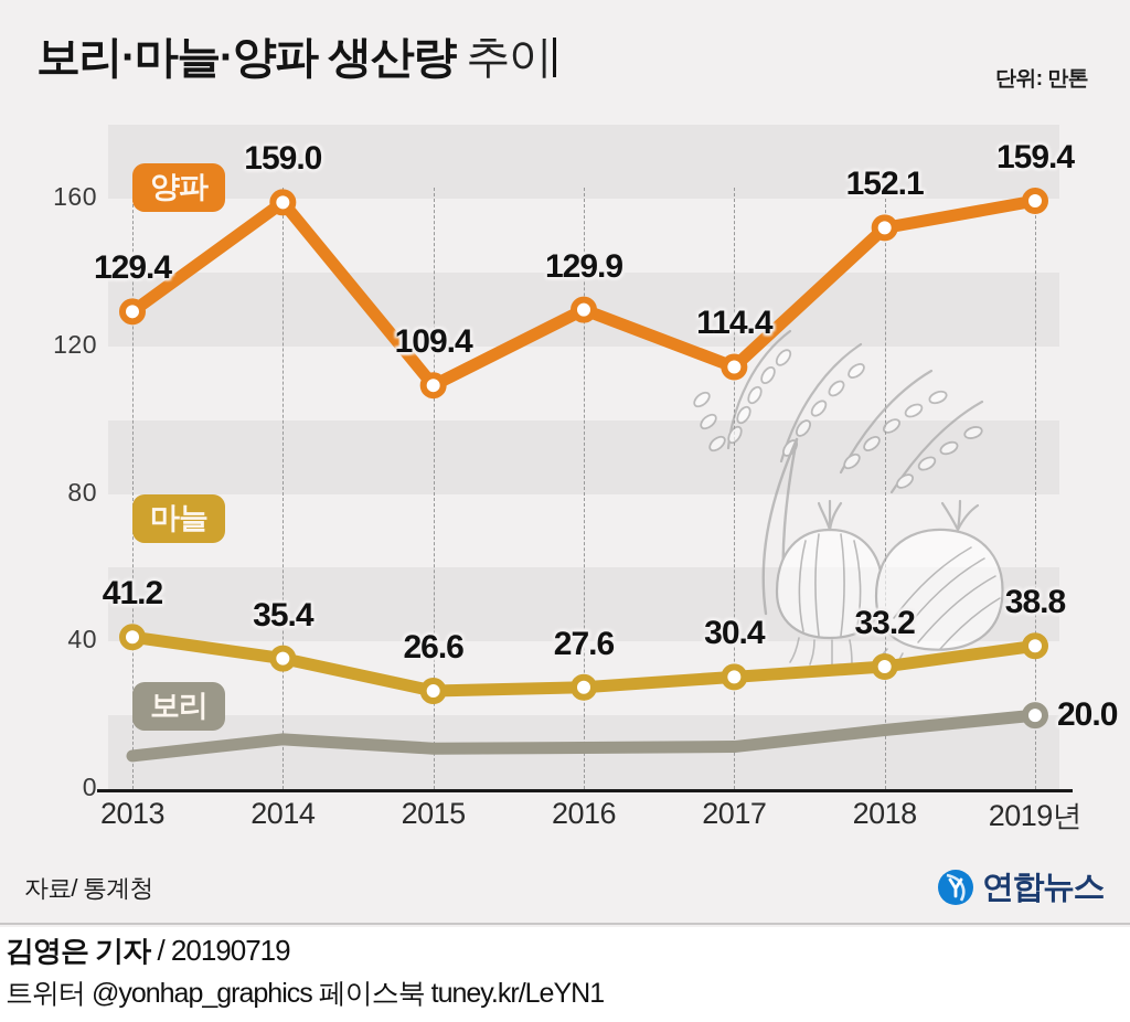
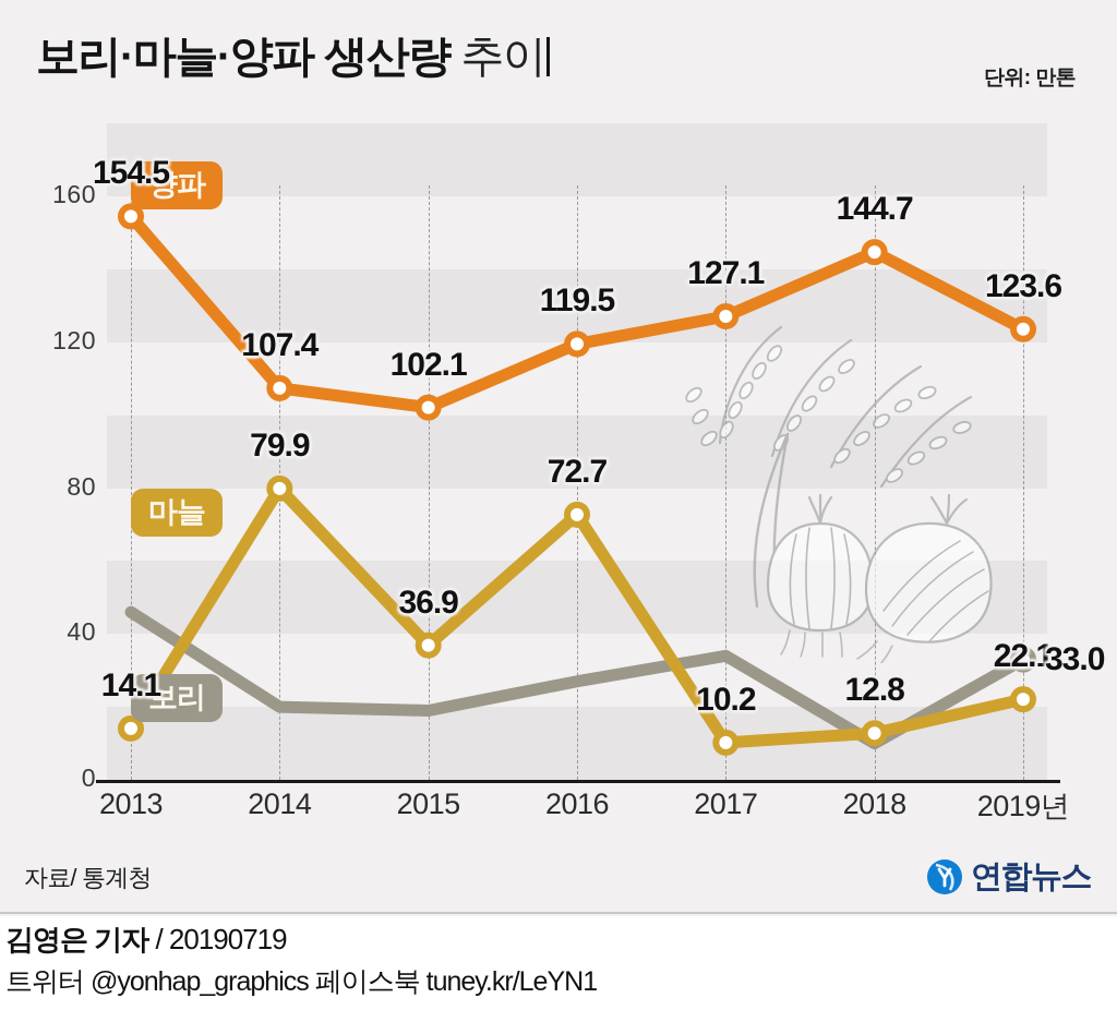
양파/2013: 129.4 -> 154.5
마늘/2013: 41.2 -> 14.1
보리/2013: 9 -> 46
양파/2014: 159.0 -> 107.4
마늘/2014: 35.4 -> 79.9
보리/2014: 14 -> 20
양파/2015: 109.4 -> 102.1
마늘/2015: 26.6 -> 36.9
보리/2015: 11 -> 19
양파/2016: 129.9 -> 119.5
마늘/2016: 27.6 -> 72.7
보리/2016: 11 -> 27
양파/2017: 114.4 -> 127.1
마늘/2017: 30.4 -> 10.2
보리/2017: 12 -> 34
양파/2018: 152.1 -> 144.7
마늘/2018: 33.2 -> 12.8
보리/2018: 16 -> 10
양파/2019년: 159.4 -> 123.6
마늘/2019년: 38.8 -> 22.1
보리/2019년: 20.0 -> 33.0
